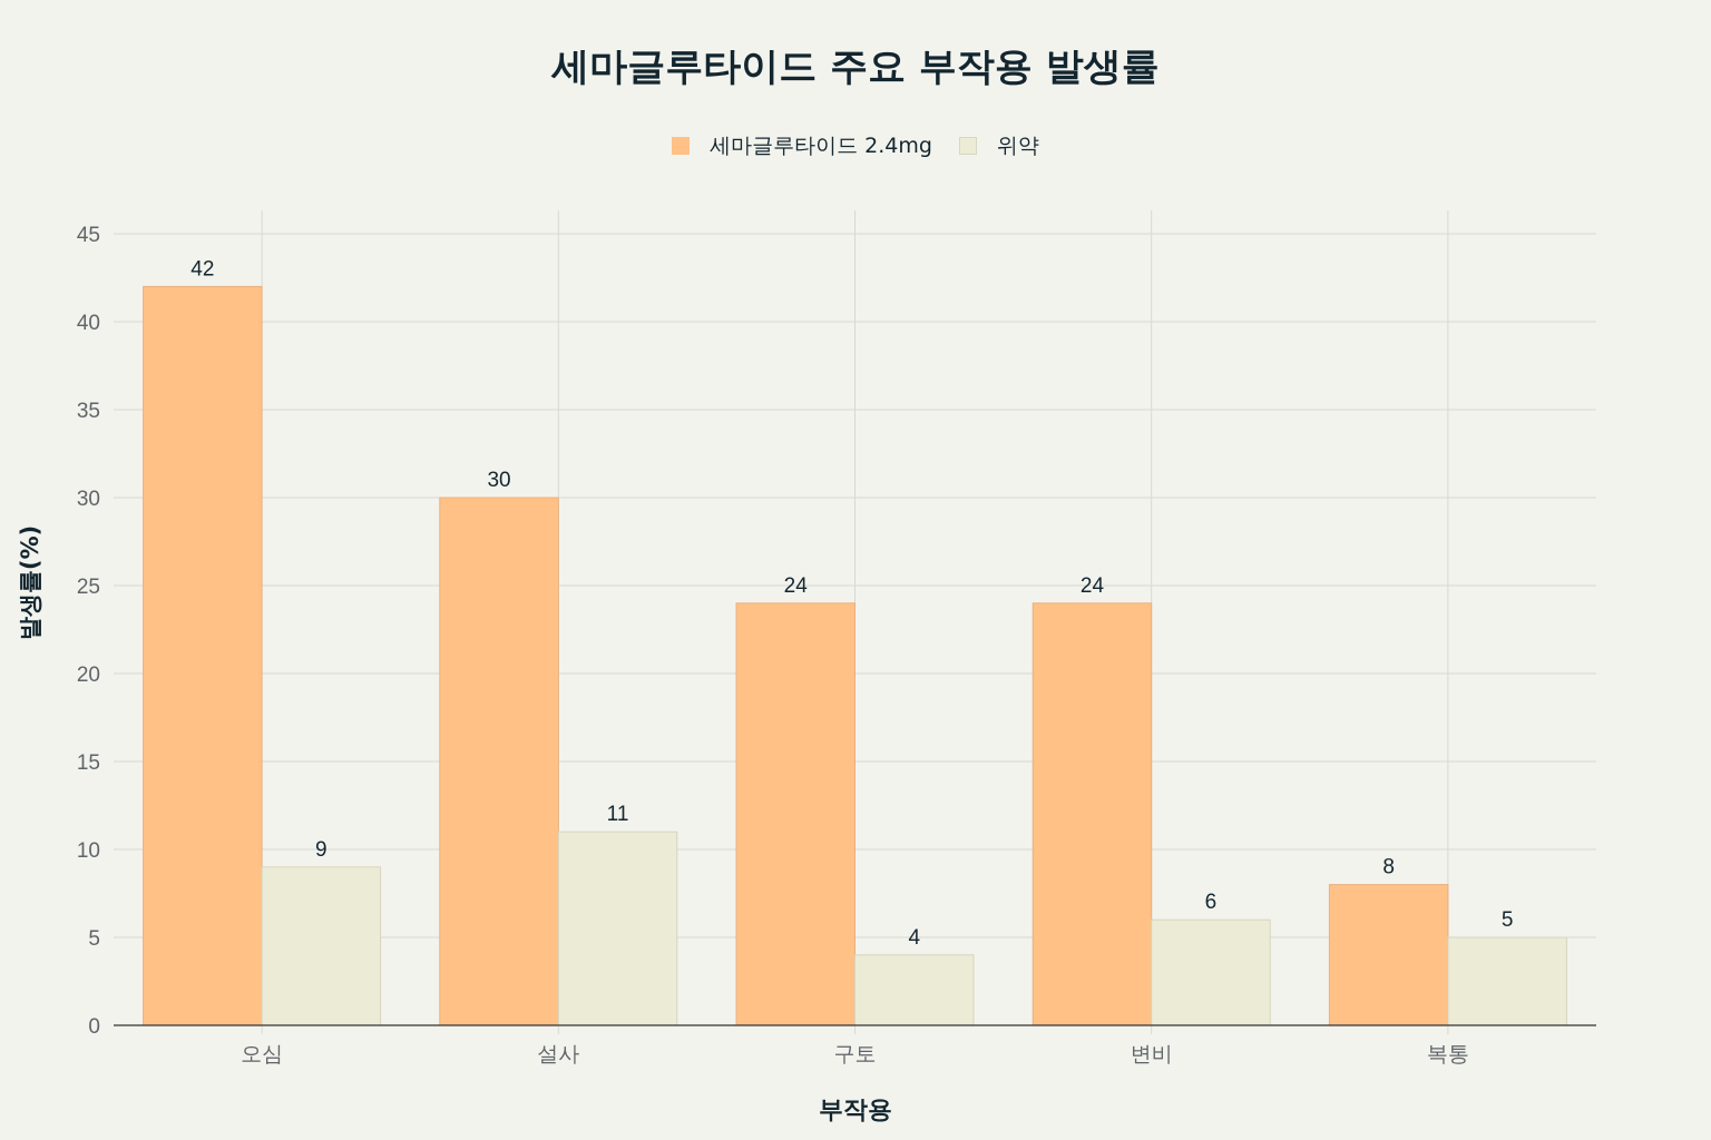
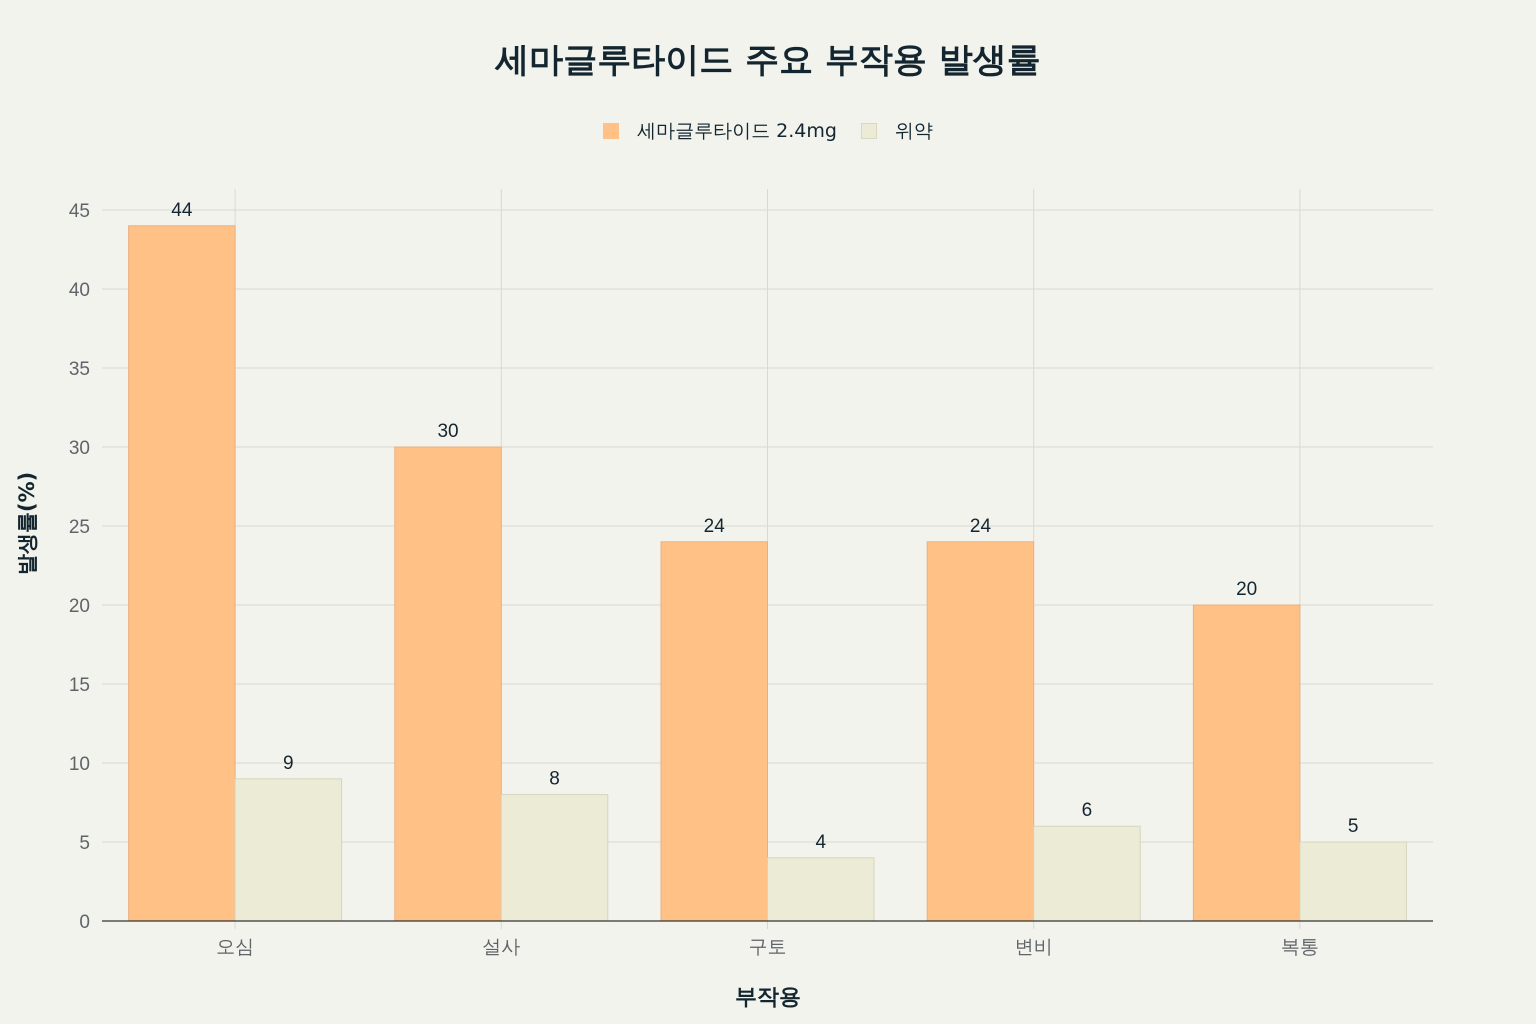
세마글루타이드 2.4mg/오심: 42 -> 44
위약/설사: 11 -> 8
세마글루타이드 2.4mg/복통: 8 -> 20
